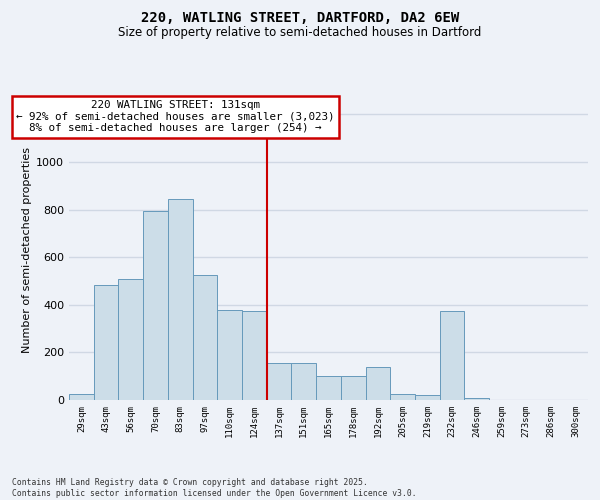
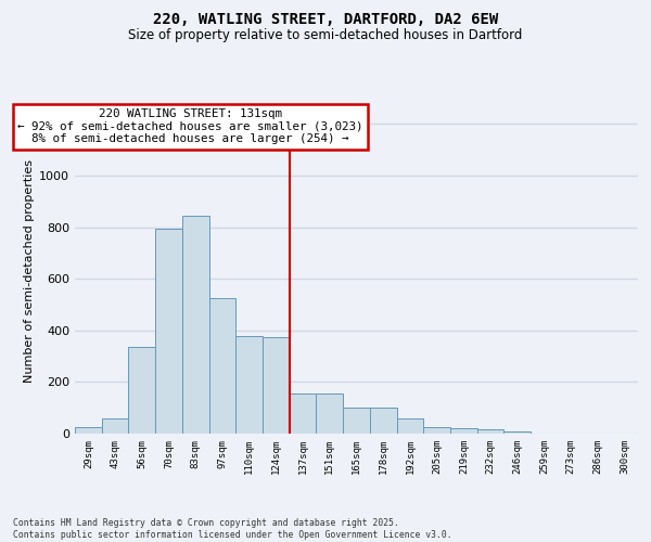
43sqm: 485 -> 60
56sqm: 510 -> 335
192sqm: 140 -> 60
232sqm: 375 -> 18
